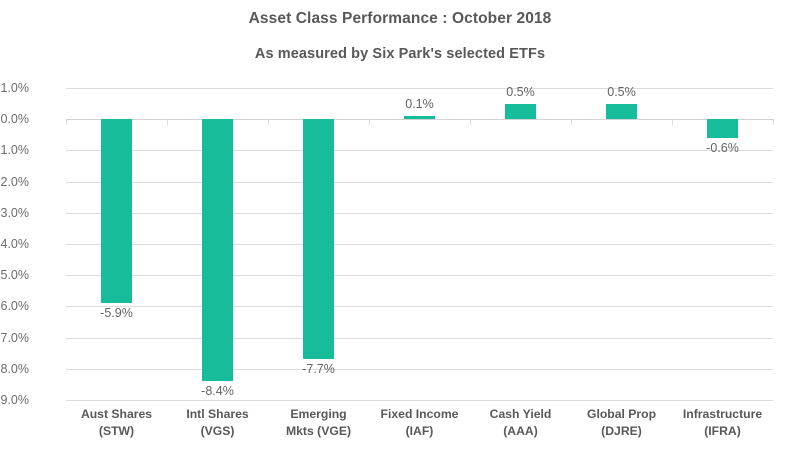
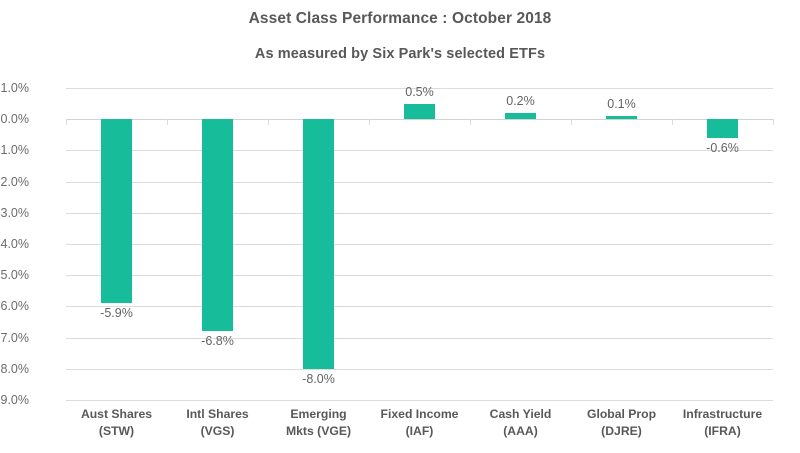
Intl Shares (VGS): -8.4% -> -6.8%
Emerging Mkts (VGE): -7.7% -> -8.0%
Fixed Income (IAF): 0.1% -> 0.5%
Cash Yield (AAA): 0.5% -> 0.2%
Global Prop (DJRE): 0.5% -> 0.1%
